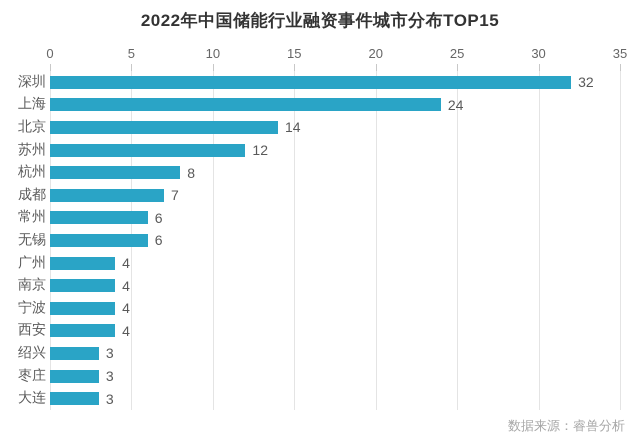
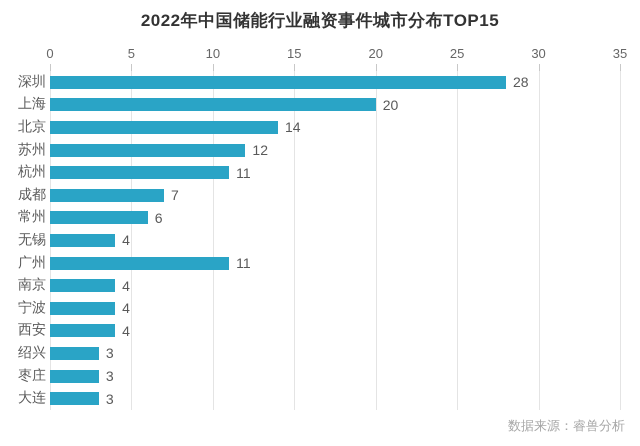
深圳: 32 -> 28
上海: 24 -> 20
杭州: 8 -> 11
无锡: 6 -> 4
广州: 4 -> 11
